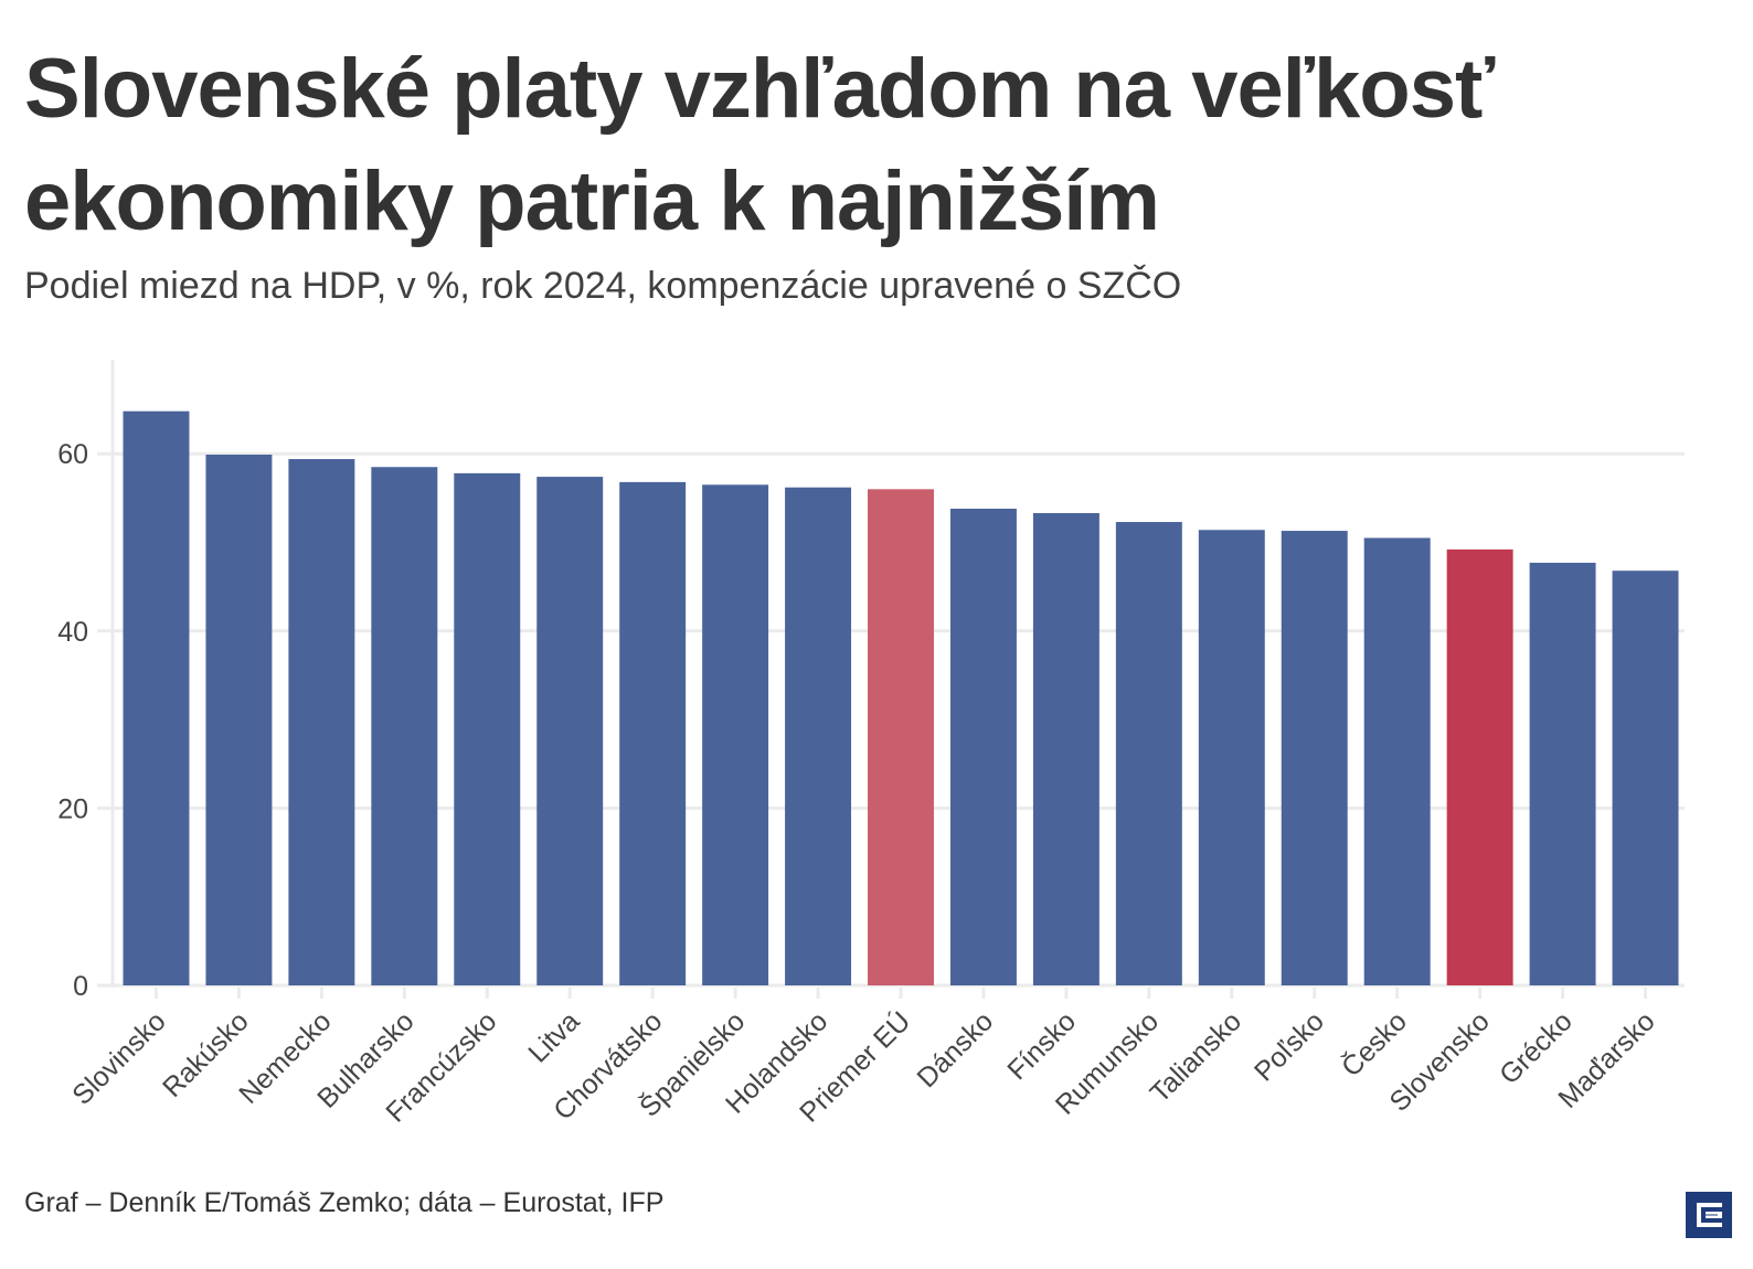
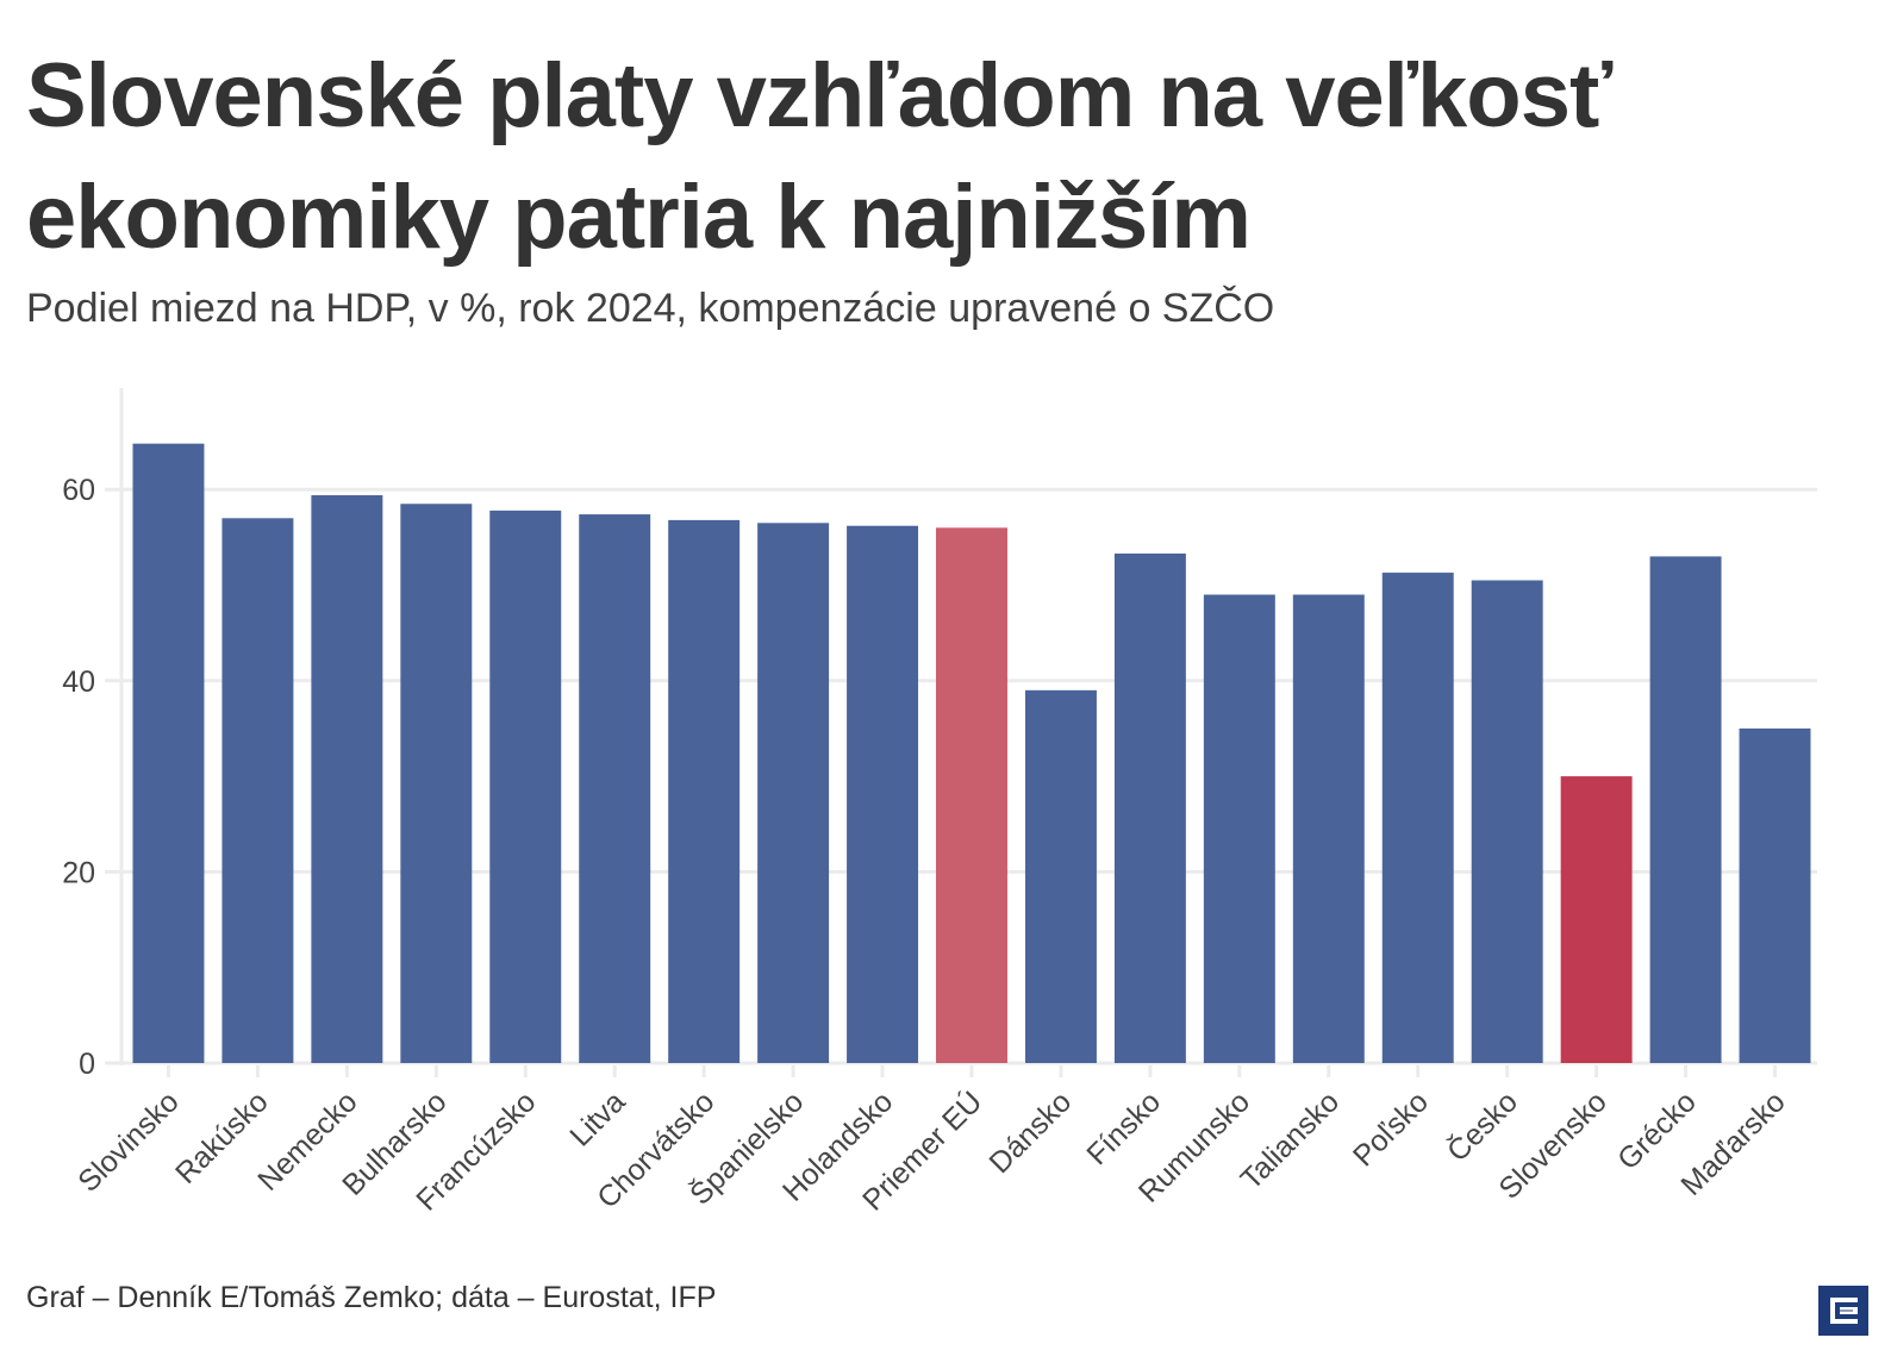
Rakúsko: 60 -> 57
Dánsko: 54 -> 39
Rumunsko: 52 -> 49
Taliansko: 51 -> 49
Slovensko: 49 -> 30
Grécko: 48 -> 53
Maďarsko: 47 -> 35
